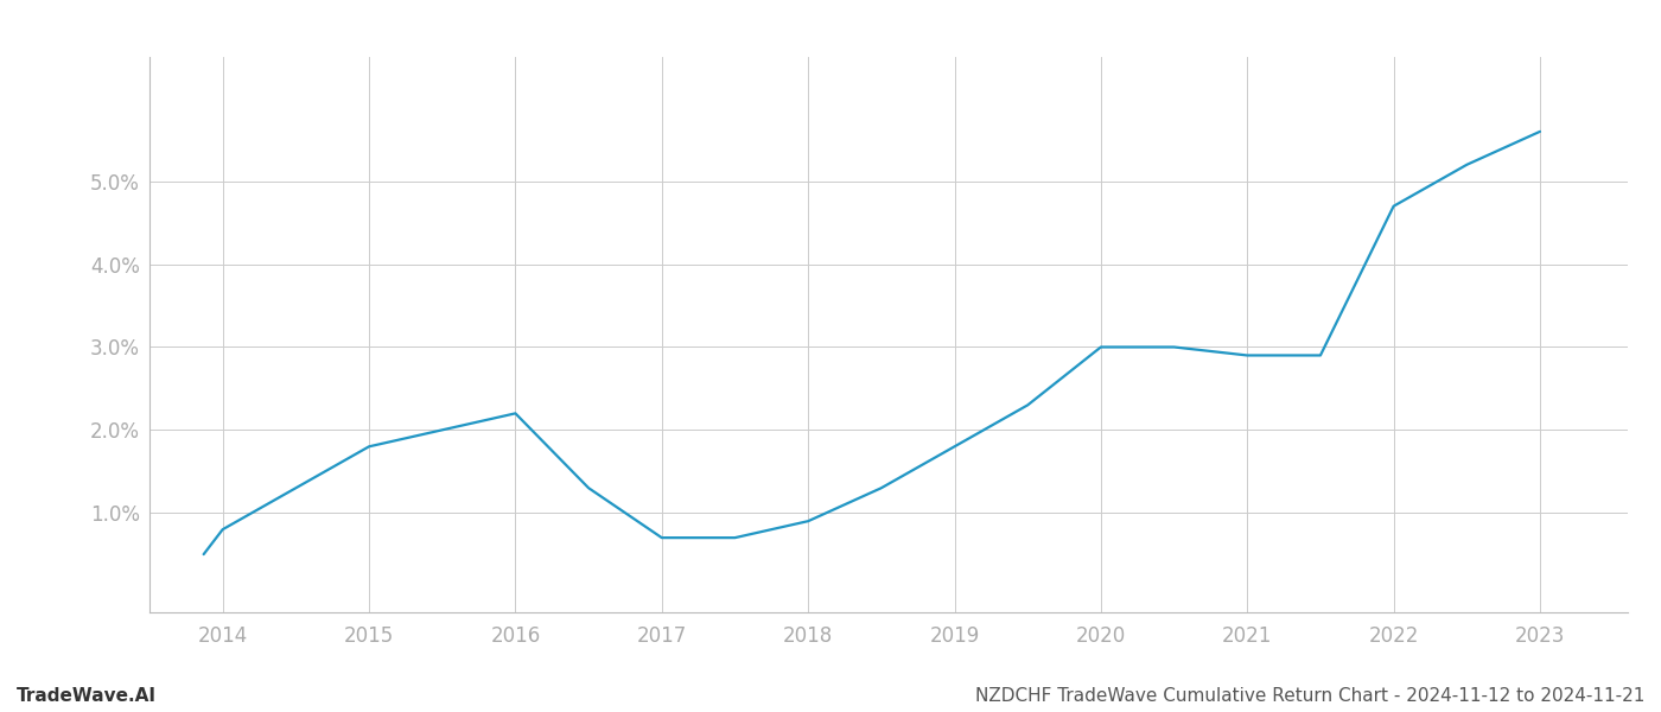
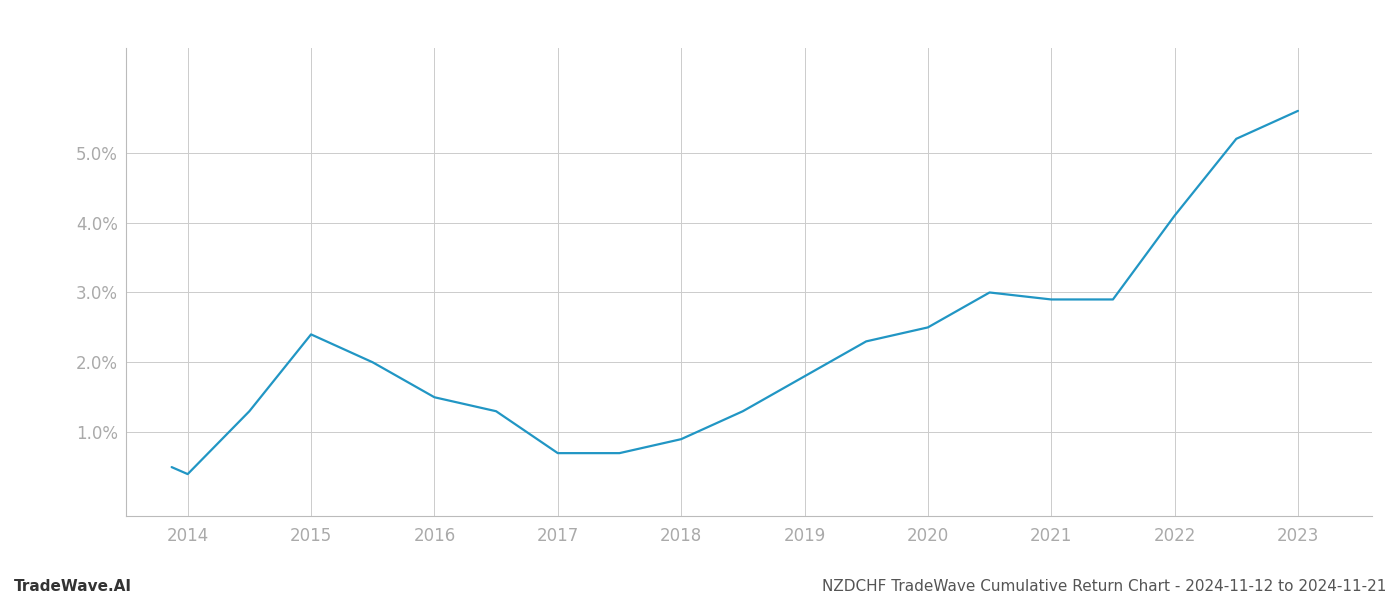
2014: 0.8% -> 0.4%
2015: 1.8% -> 2.4%
2016: 2.2% -> 1.5%
2020: 3.0% -> 2.5%
2022: 4.7% -> 4.1%
